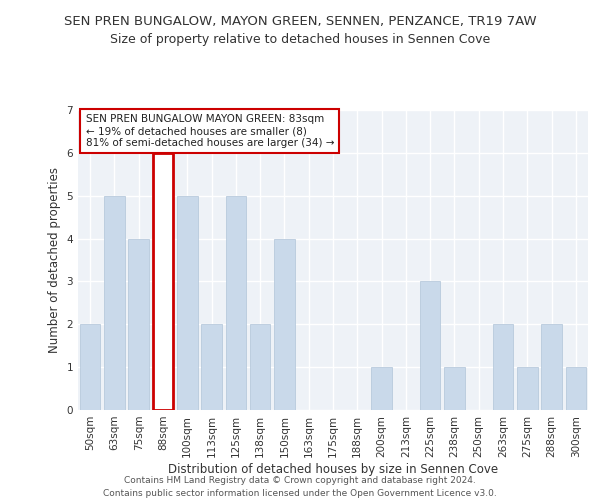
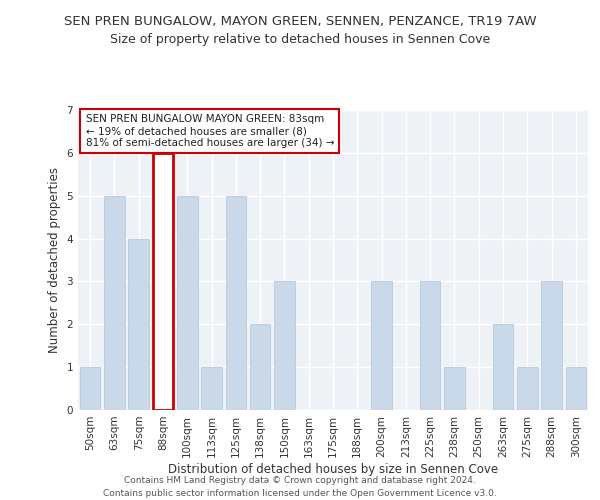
50sqm: 2 -> 1
113sqm: 2 -> 1
150sqm: 4 -> 3
200sqm: 1 -> 3
288sqm: 2 -> 3
